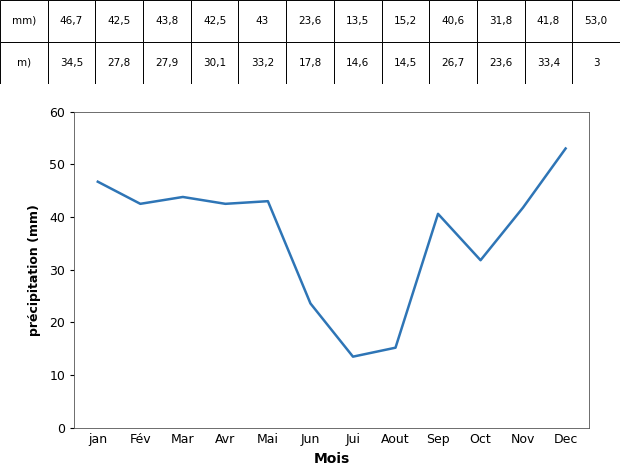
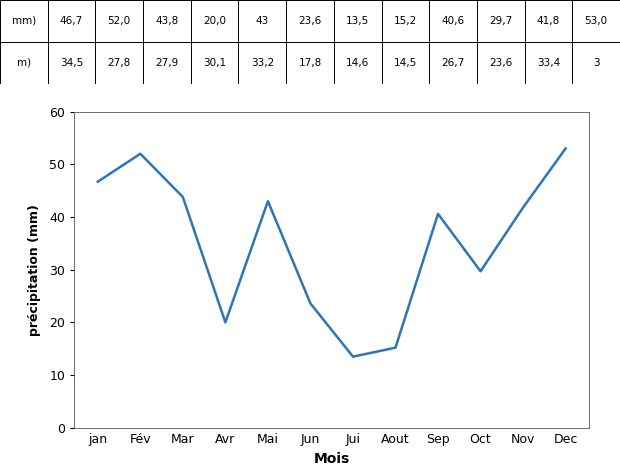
Fév: 42,5 -> 52,0
Avr: 42,5 -> 20,0
Oct: 31,8 -> 29,7
